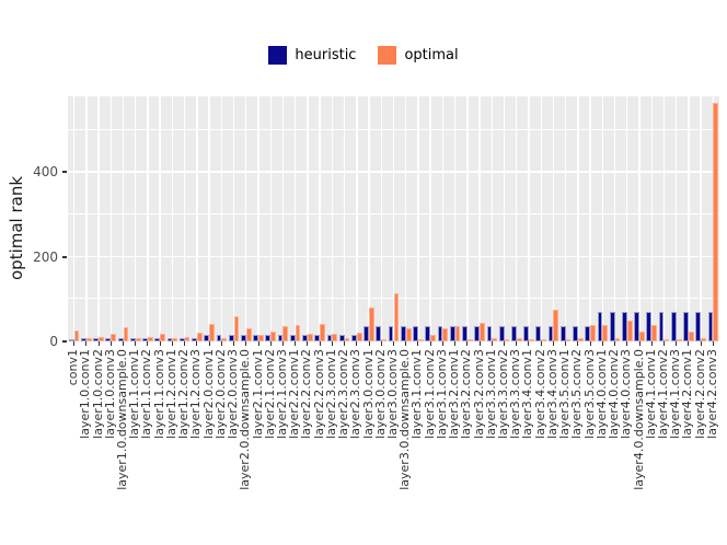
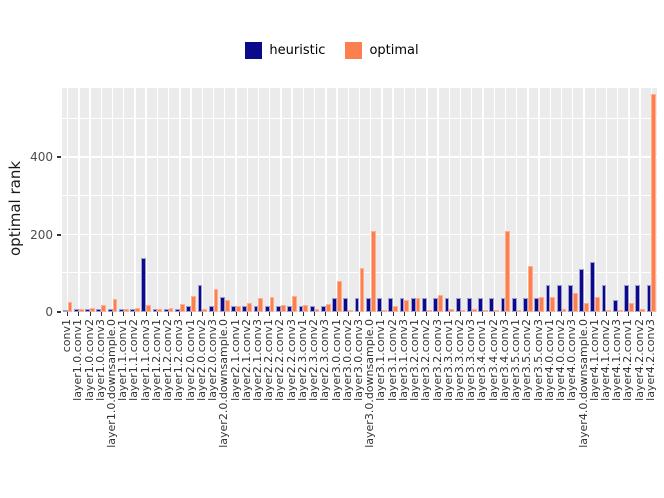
heuristic/layer1.1.conv3: 10 -> 140
heuristic/layer2.0.conv2: 20 -> 70
heuristic/layer2.0.downsample.0: 20 -> 40
optimal/layer3.0.downsample.0: 30 -> 210
optimal/layer3.4.conv3: 70 -> 210
optimal/layer3.5.conv2: 10 -> 120
heuristic/layer4.0.downsample.0: 70 -> 110
heuristic/layer4.1.conv1: 70 -> 130
heuristic/layer4.1.conv3: 70 -> 30
